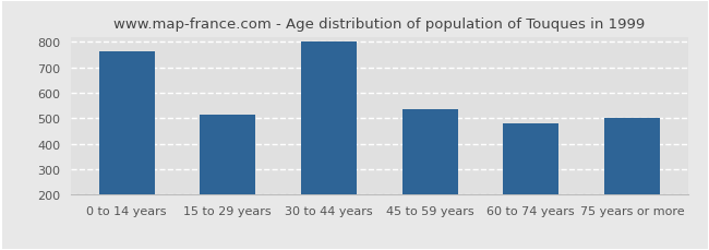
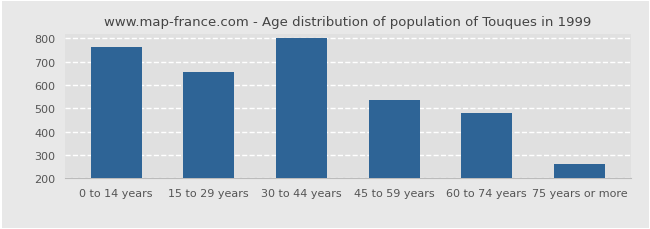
15 to 29 years: 515 -> 655
75 years or more: 500 -> 260
